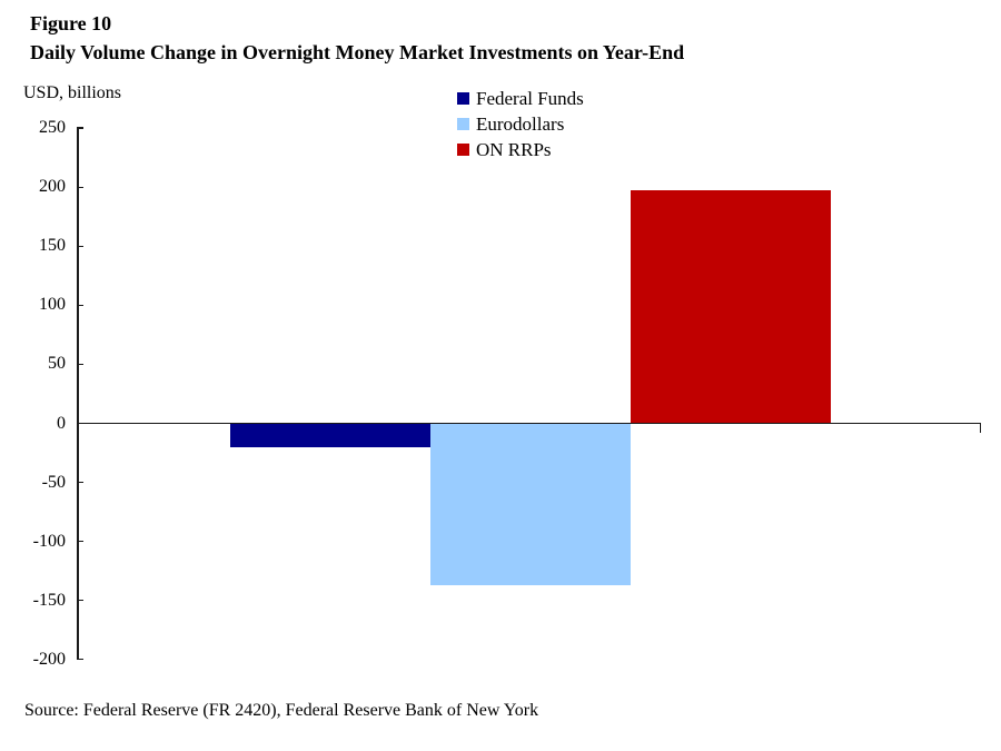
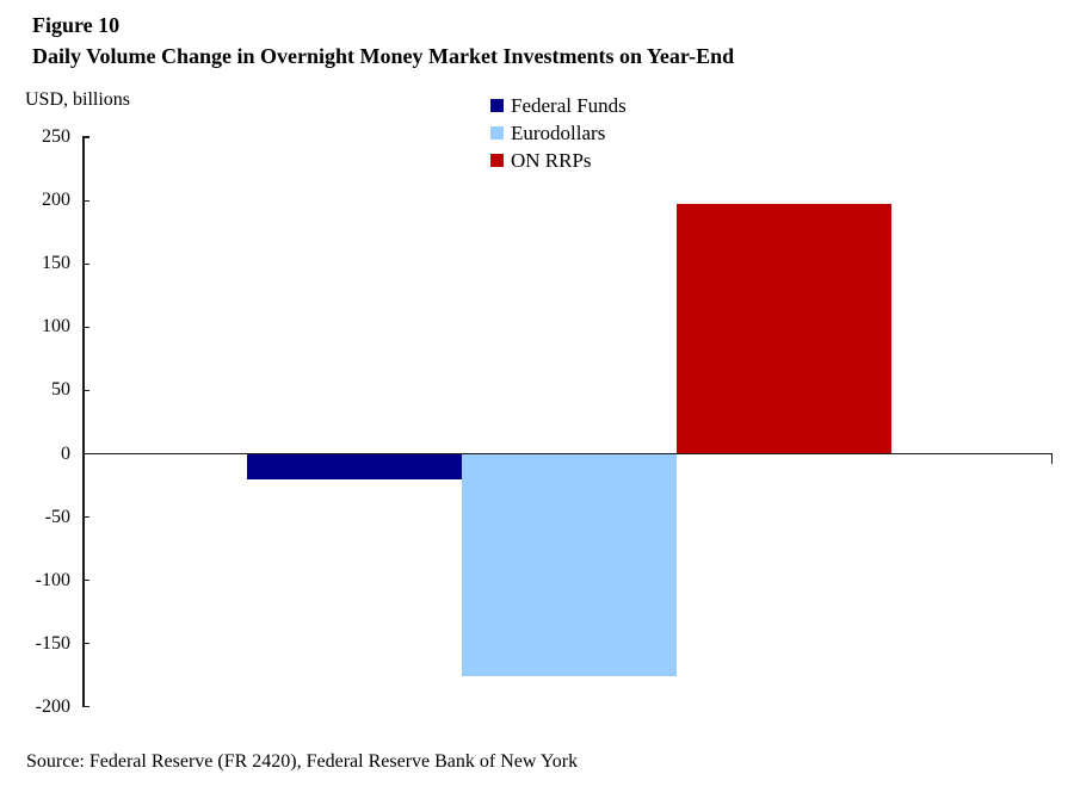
Eurodollars: -137 -> -176
